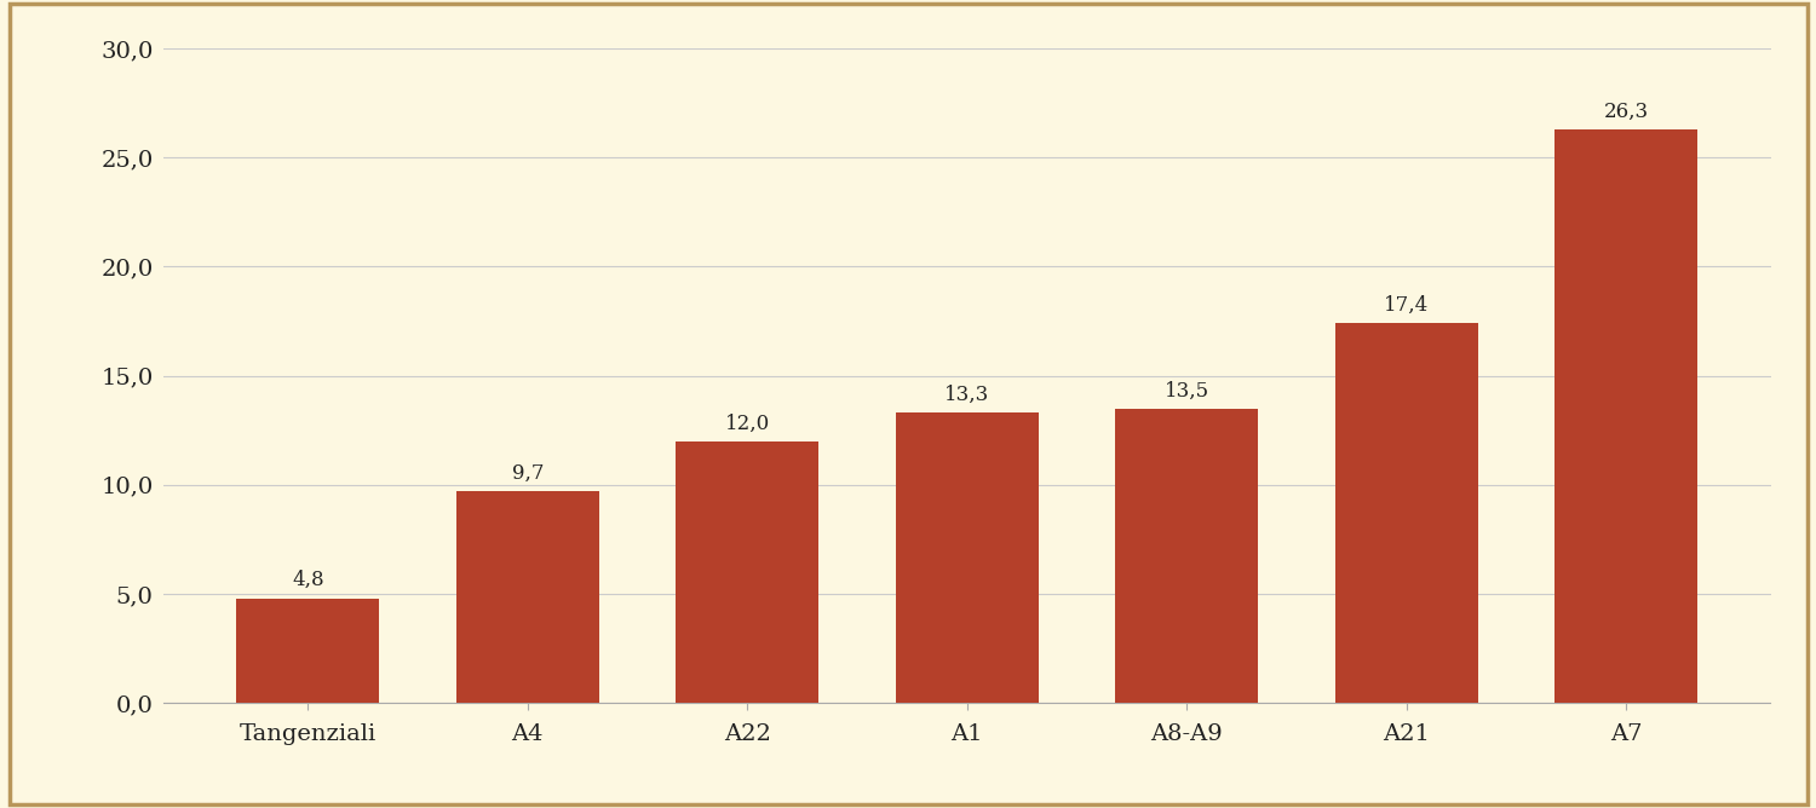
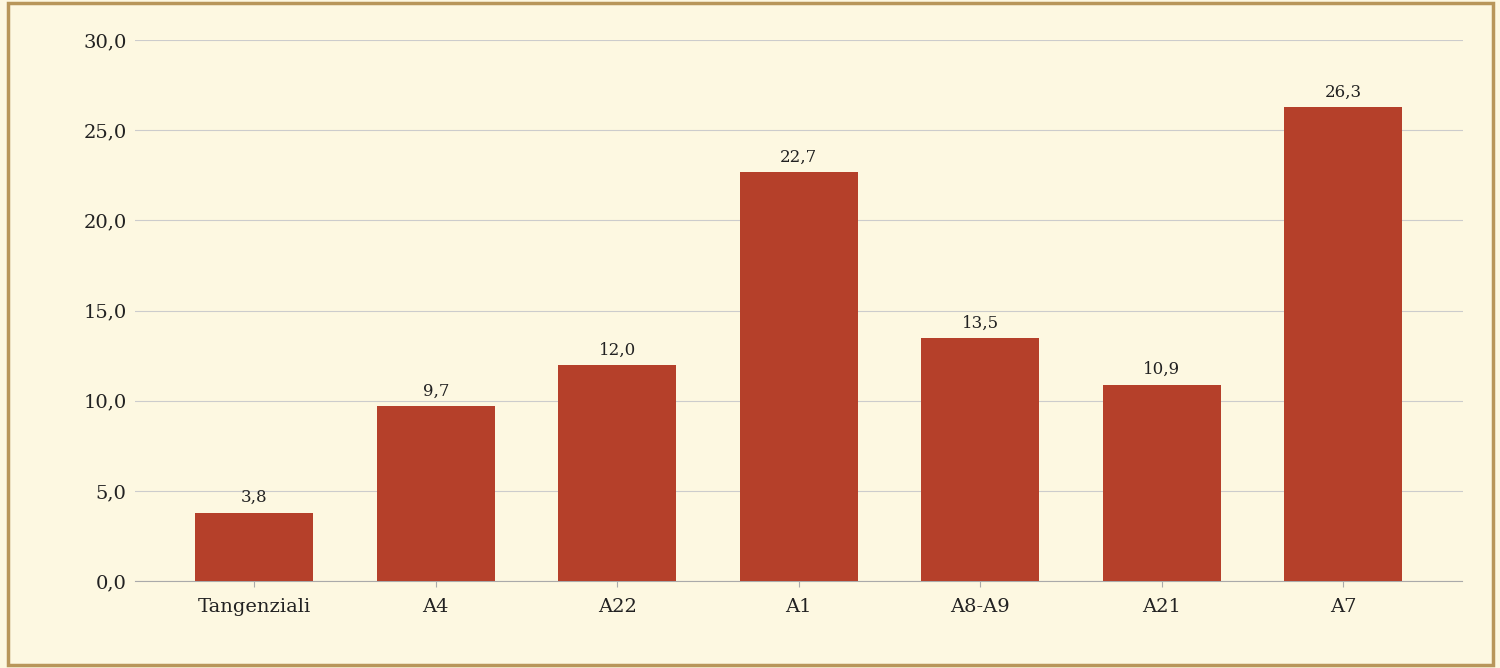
Tangenziali: 4,8 -> 3,8
A1: 13,3 -> 22,7
A21: 17,4 -> 10,9
